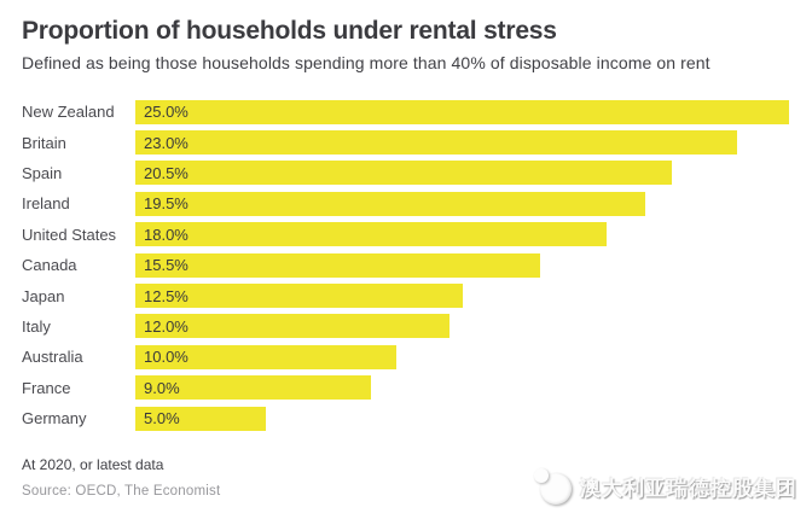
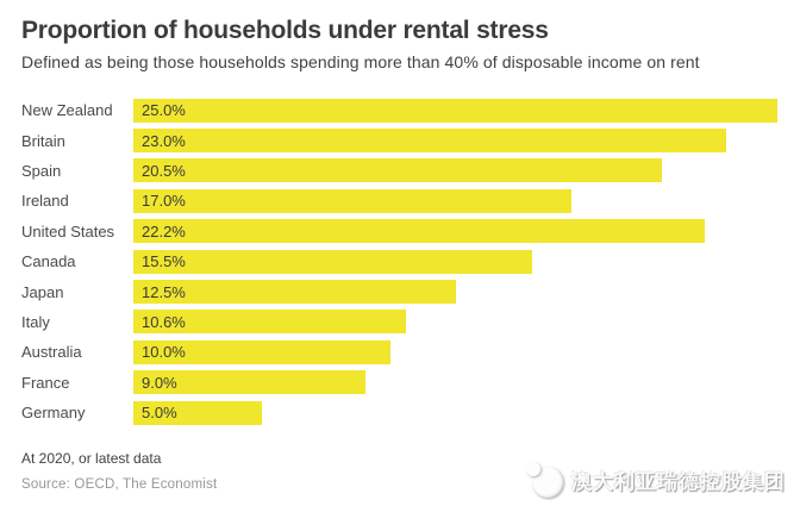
Ireland: 19.5% -> 17.0%
United States: 18.0% -> 22.2%
Italy: 12.0% -> 10.6%
